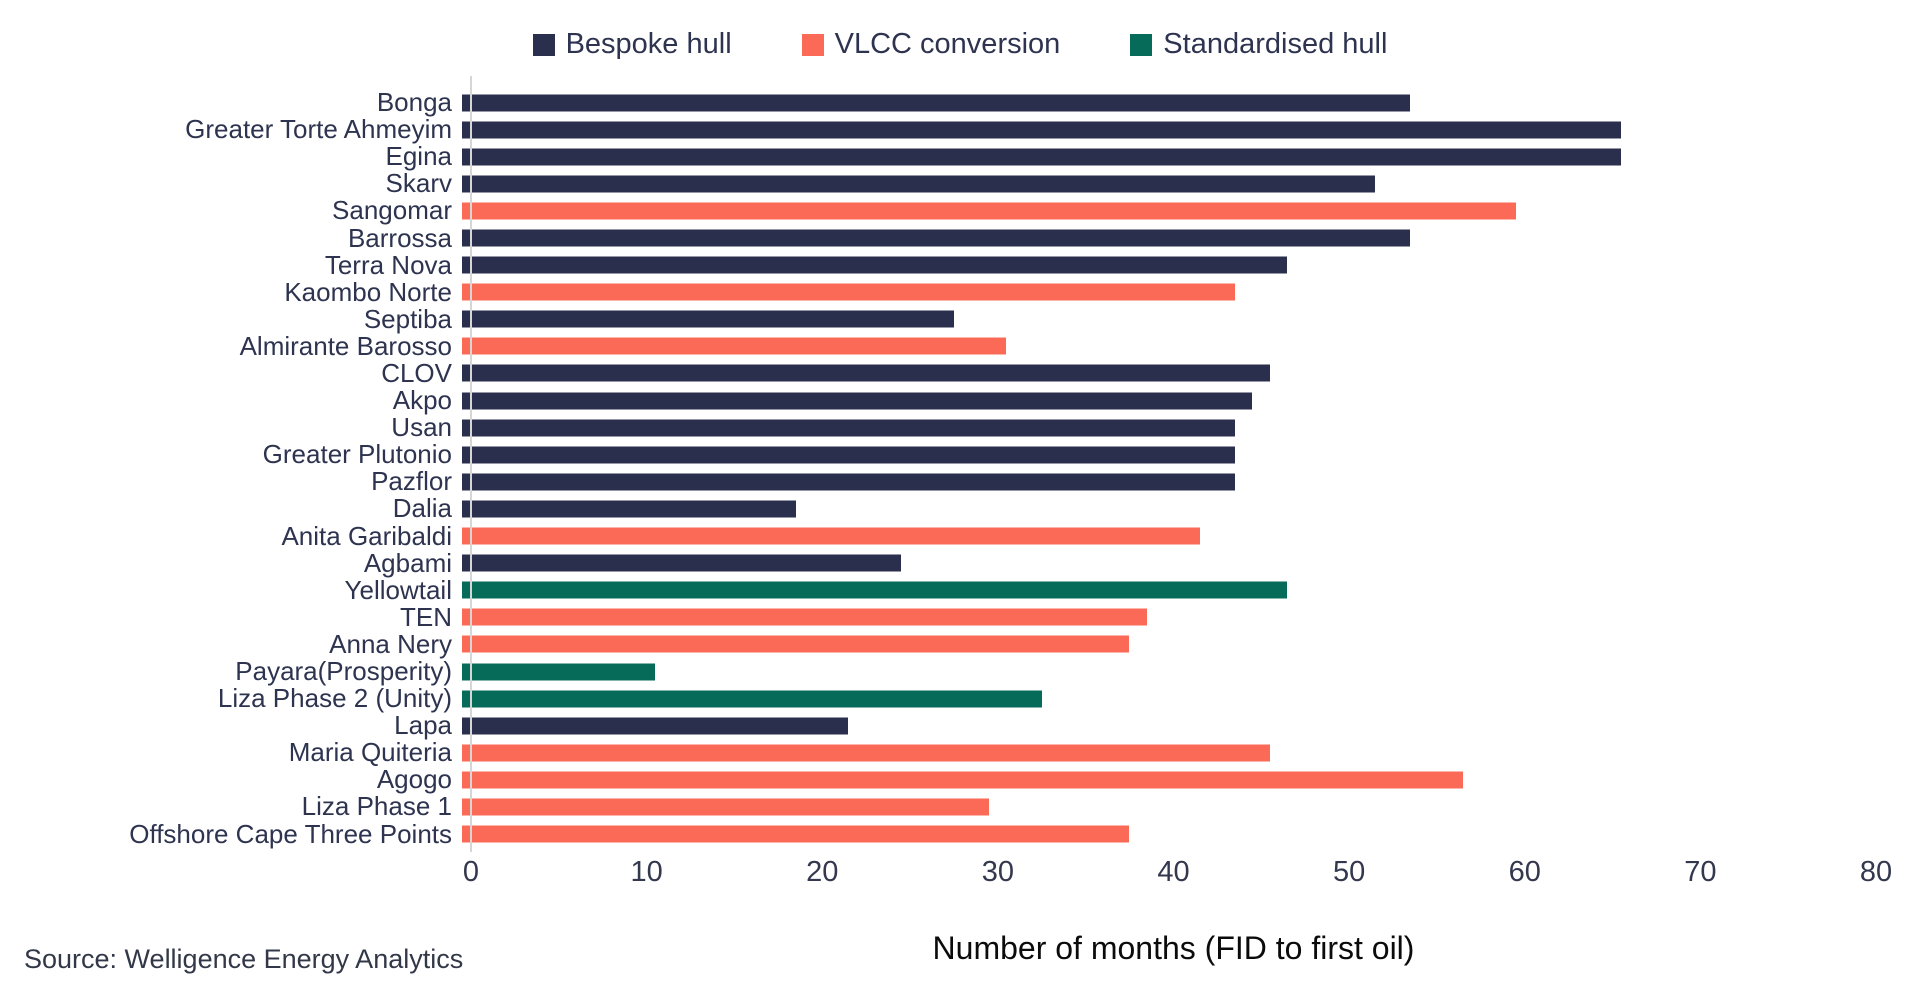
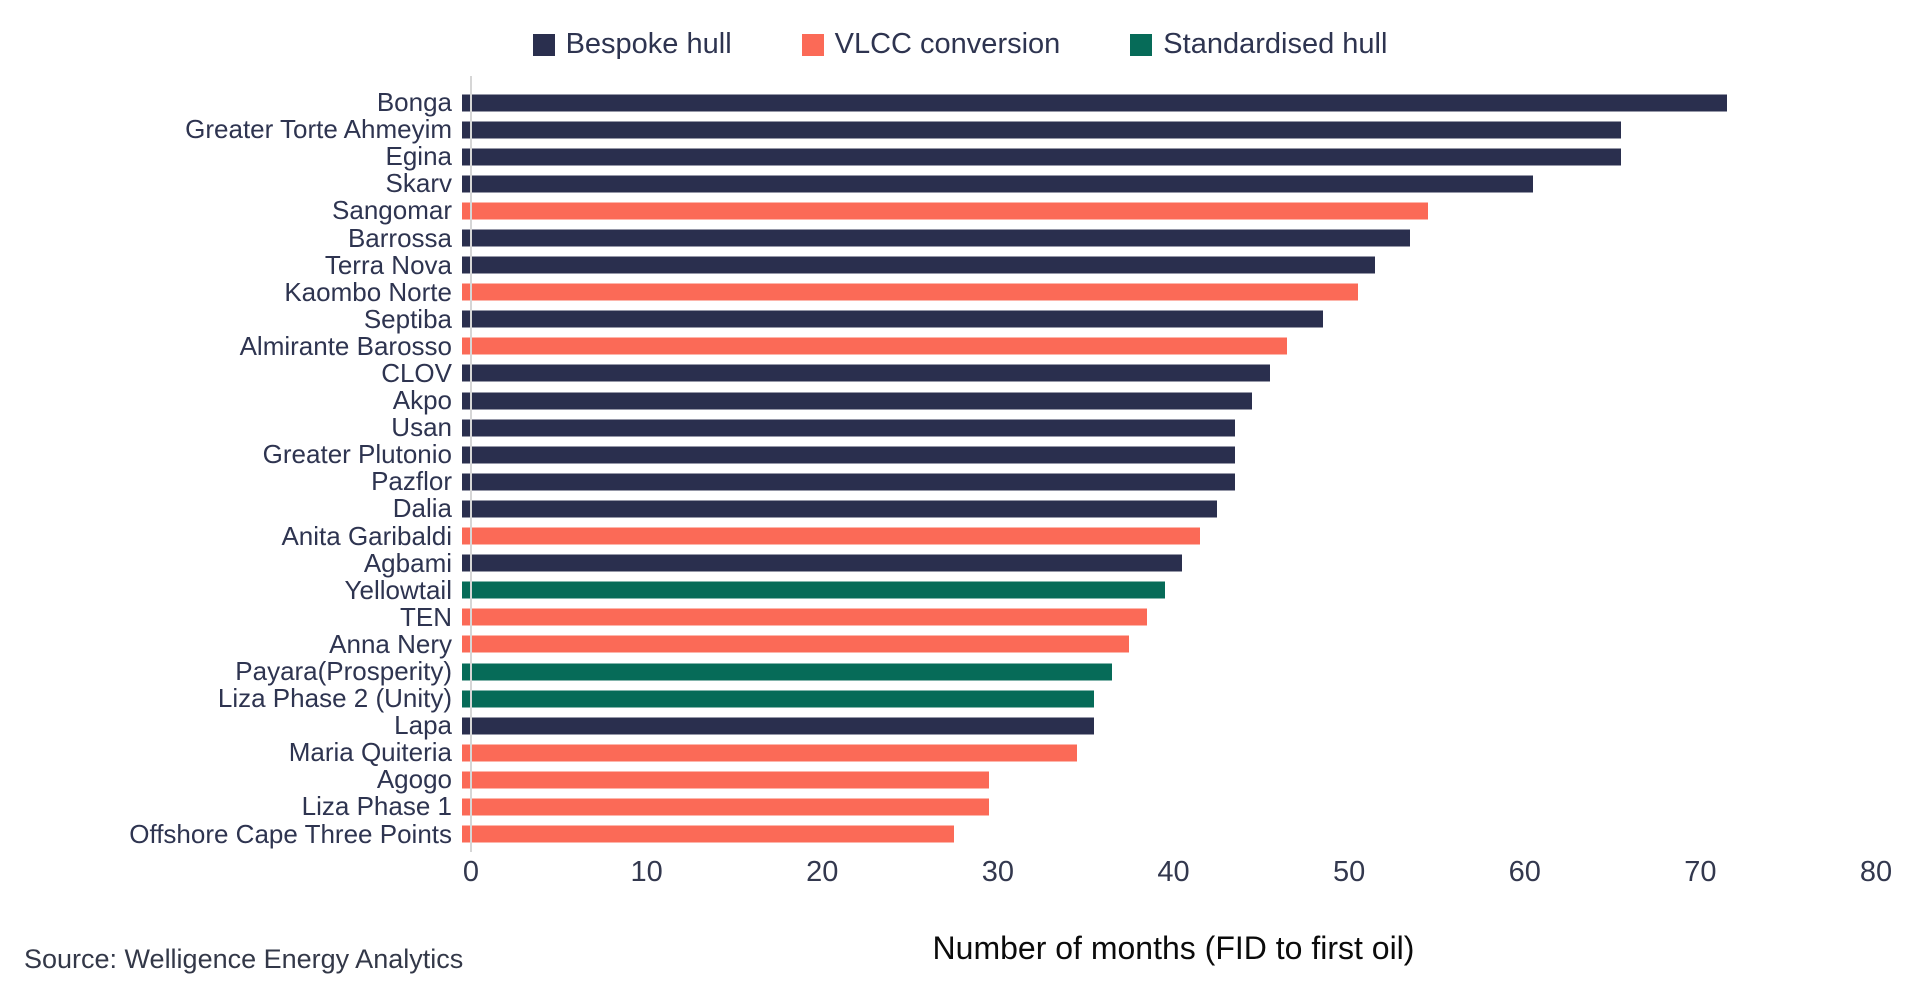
Bonga: 54 -> 72
Skarv: 52 -> 61
Sangomar: 60 -> 55
Terra Nova: 47 -> 52
Kaombo Norte: 44 -> 51
Septiba: 28 -> 49
Almirante Barosso: 31 -> 47
Dalia: 19 -> 43
Agbami: 25 -> 41
Yellowtail: 47 -> 40
Payara(Prosperity): 11 -> 37
Liza Phase 2 (Unity): 33 -> 36
Lapa: 22 -> 36
Maria Quiteria: 46 -> 35
Agogo: 57 -> 30
Offshore Cape Three Points: 38 -> 28
